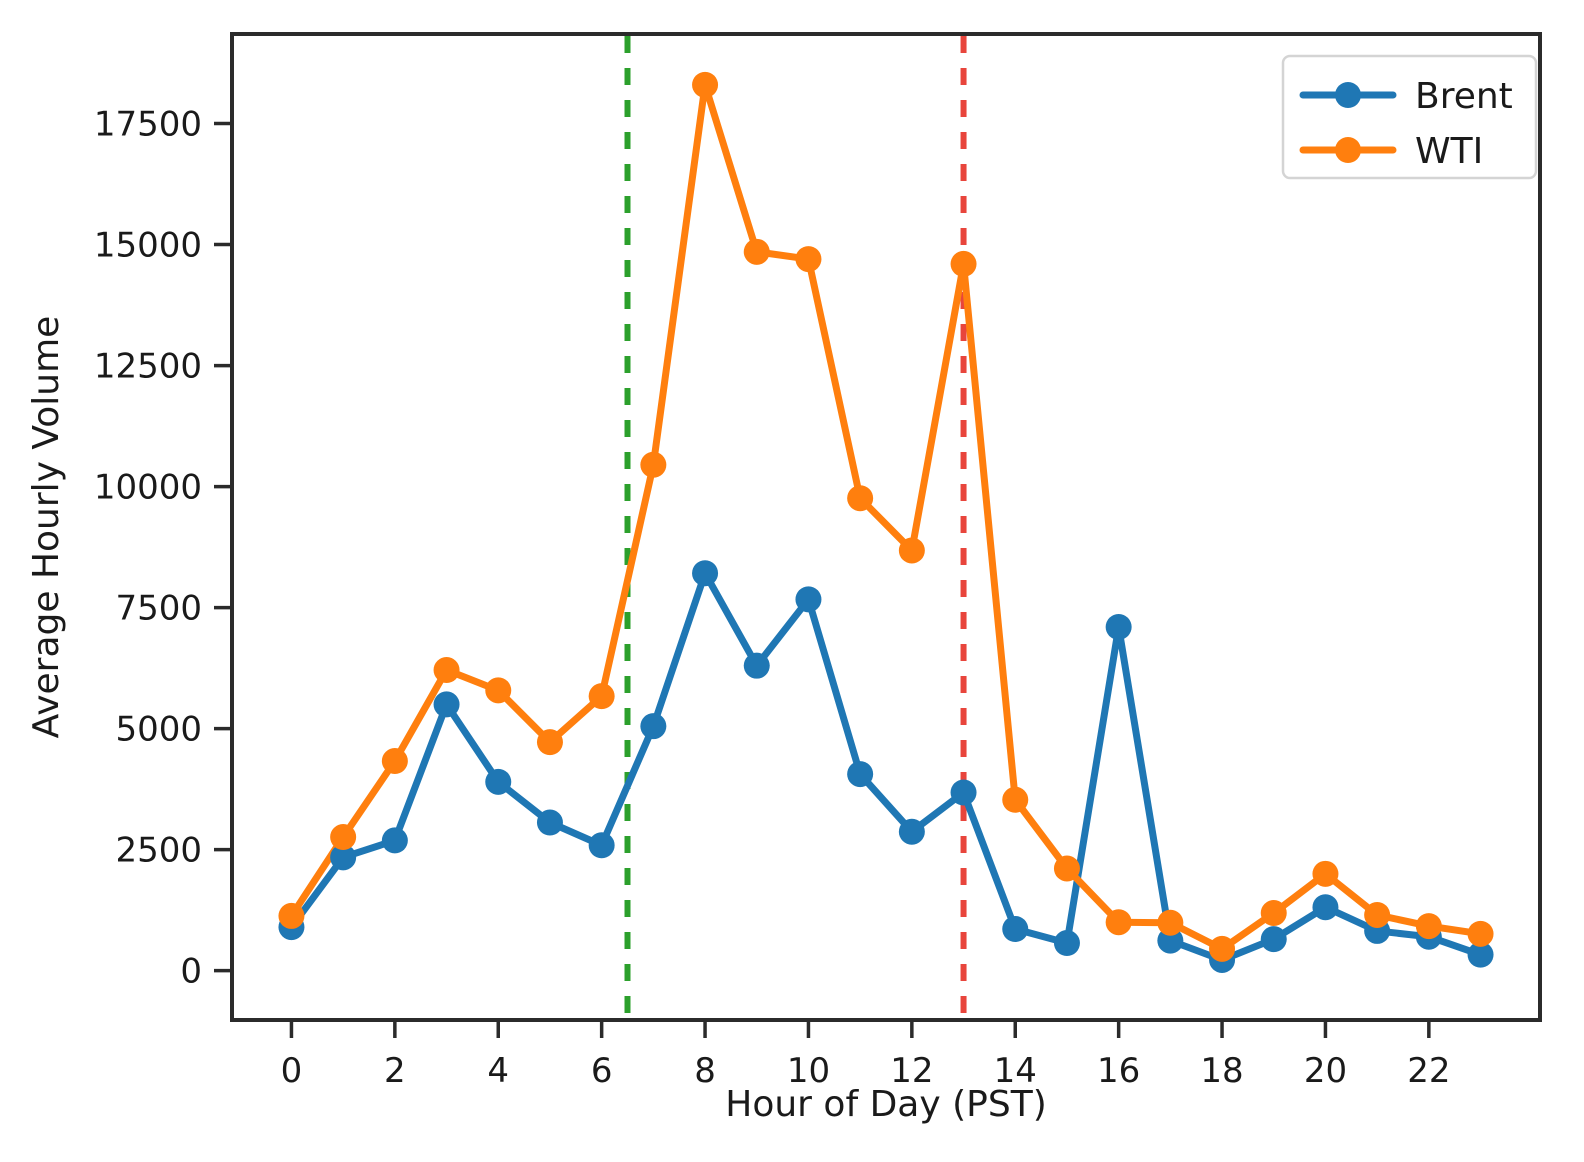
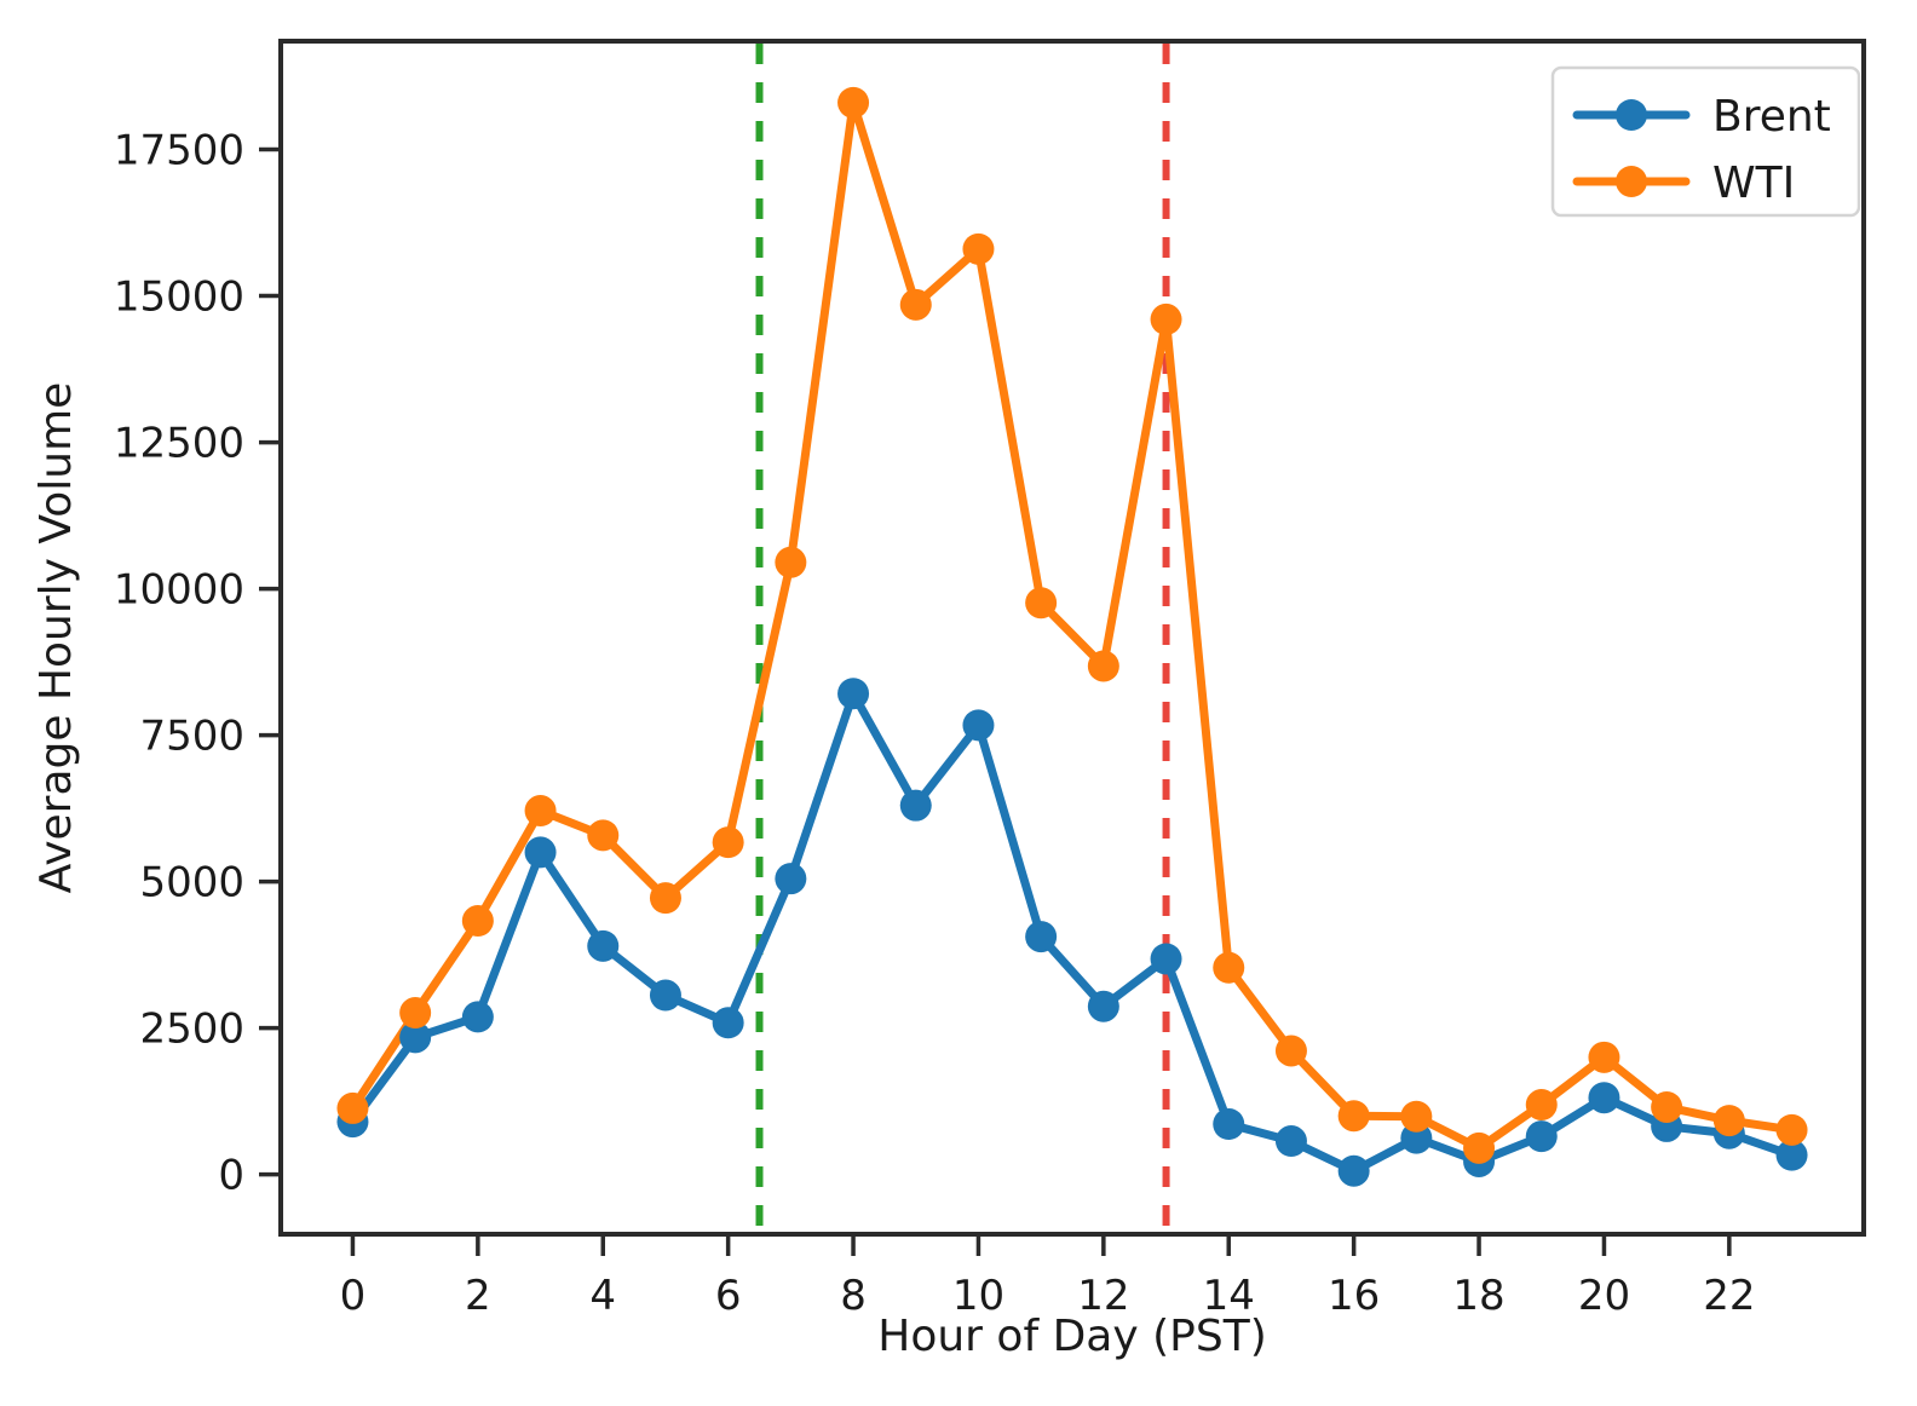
WTI/10: 14700 -> 15800
Brent/16: 7100 -> 100
